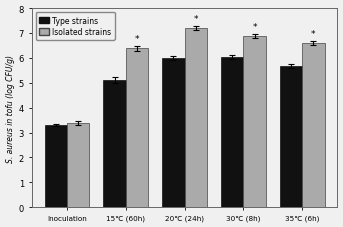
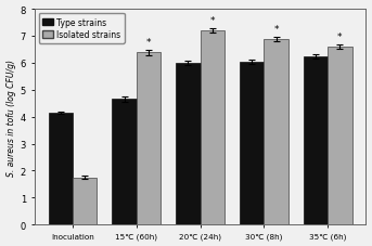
Type strains/Inoculation: 3.30 -> 4.15
Isolated strains/Inoculation: 3.38 -> 1.75
Type strains/15℃ (60h): 5.10 -> 4.65
Type strains/35℃ (6h): 5.68 -> 6.25
